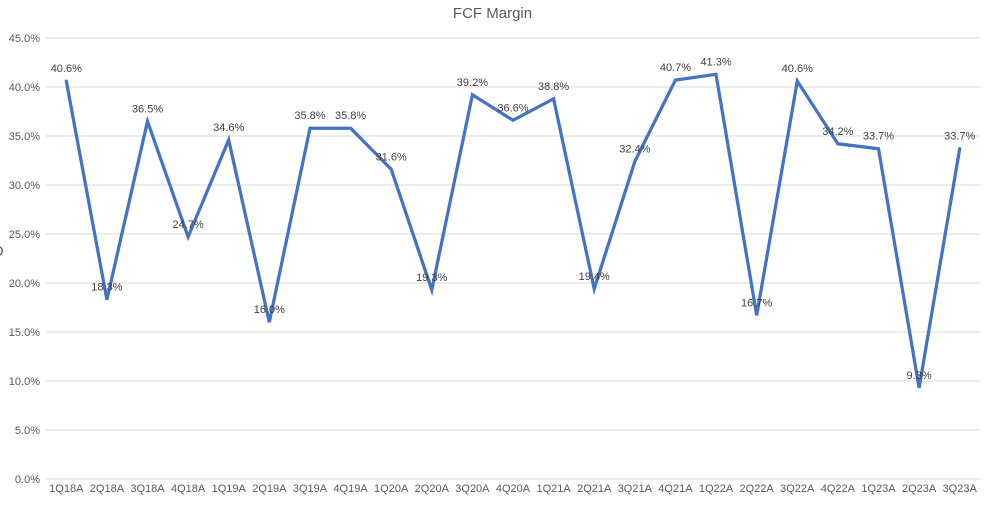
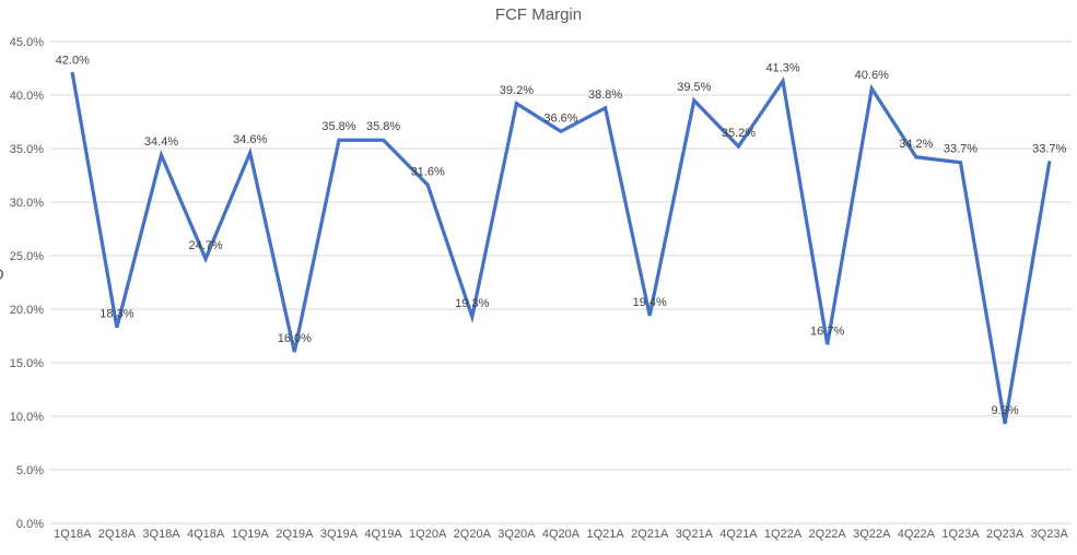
1Q18A: 40.6% -> 42.0%
3Q18A: 36.5% -> 34.4%
3Q21A: 32.4% -> 39.5%
4Q21A: 40.7% -> 35.2%
